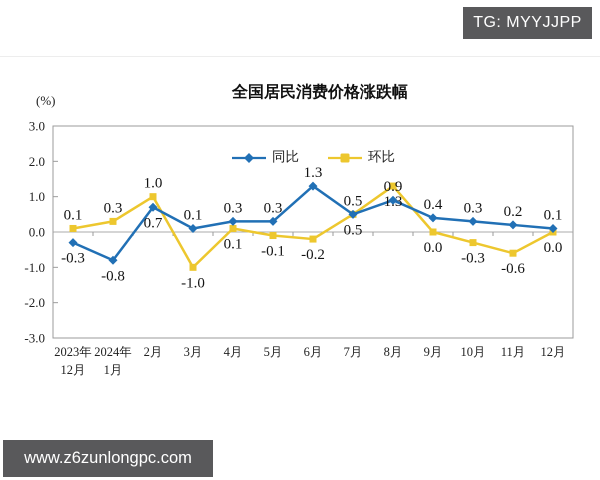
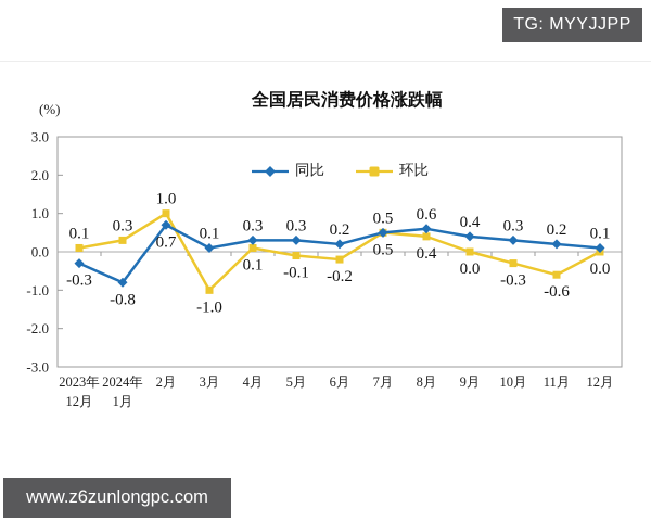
同比/6月: 1.3 -> 0.2
同比/8月: 0.9 -> 0.6
环比/8月: 1.3 -> 0.4
